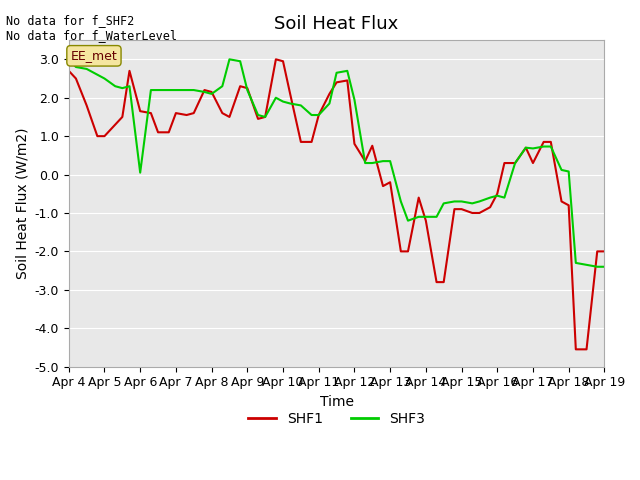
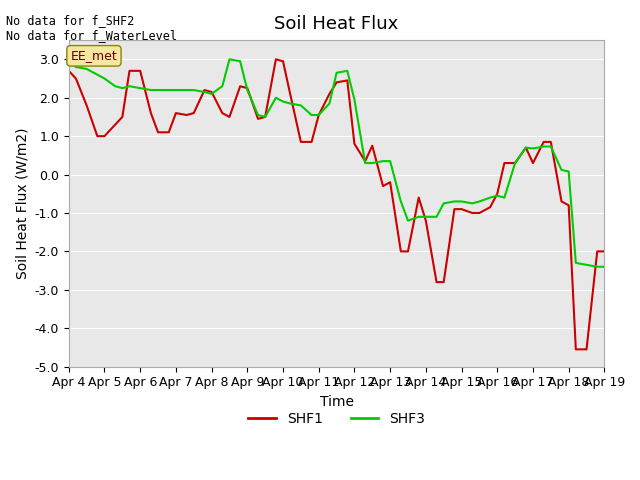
SHF1/Apr 6: 1.65 -> 2.70
SHF3/Apr 6: 0.05 -> 2.25
